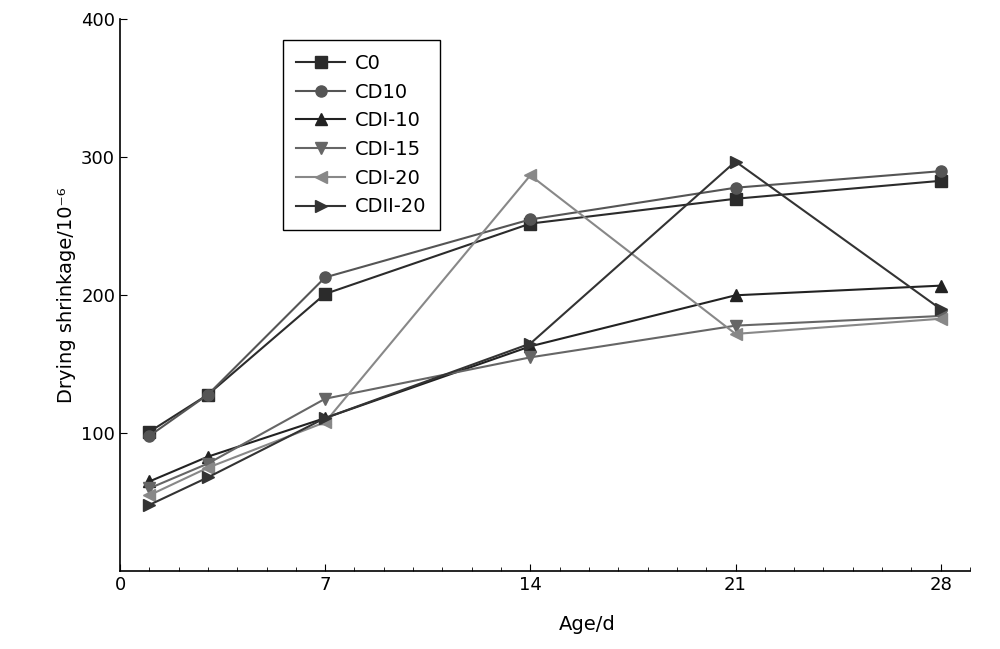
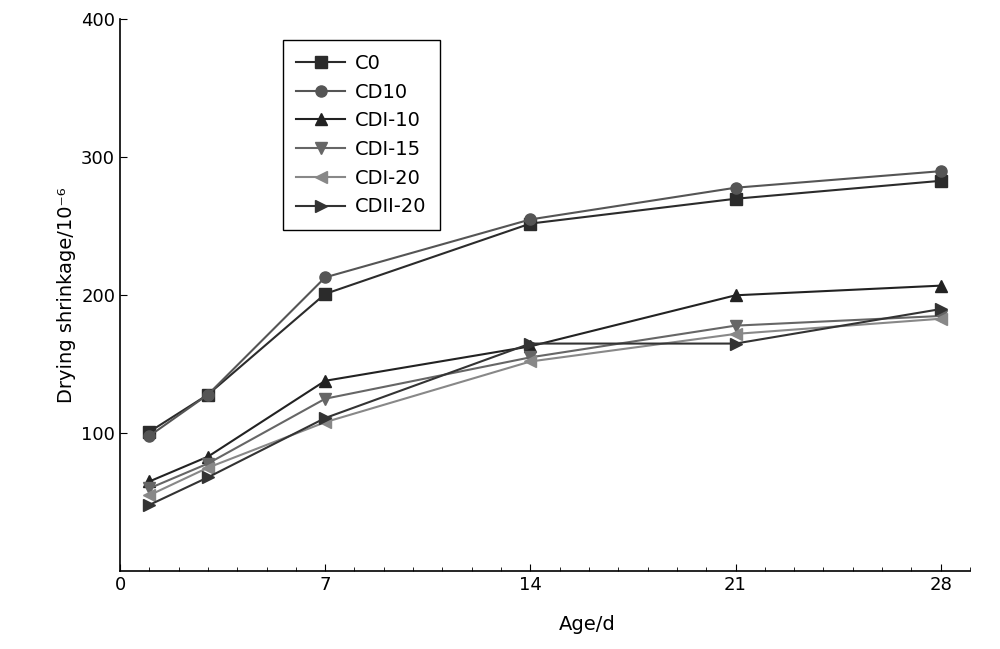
CDI-10/7: 111 -> 138
CDI-20/14: 287 -> 152
CDII-20/21: 297 -> 165
